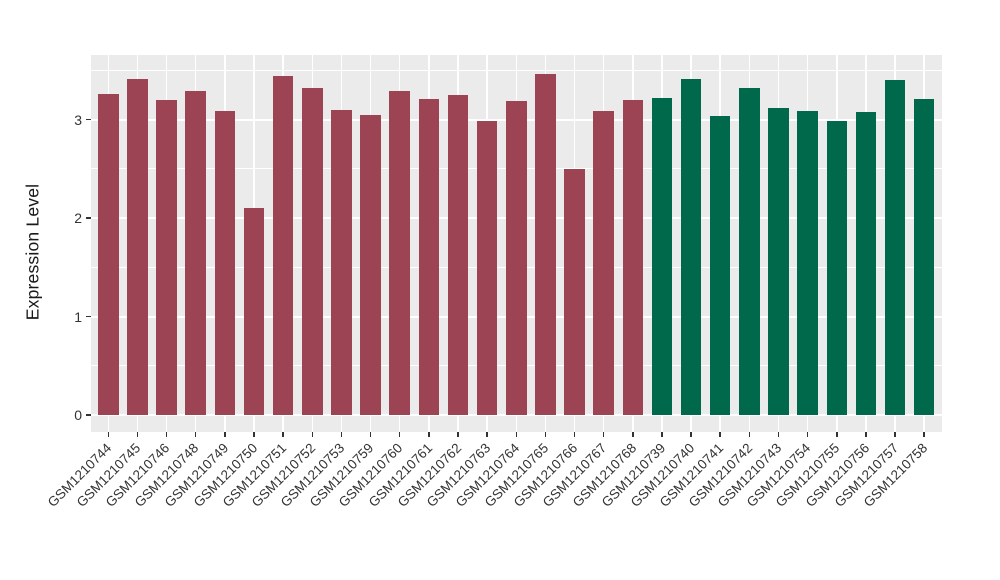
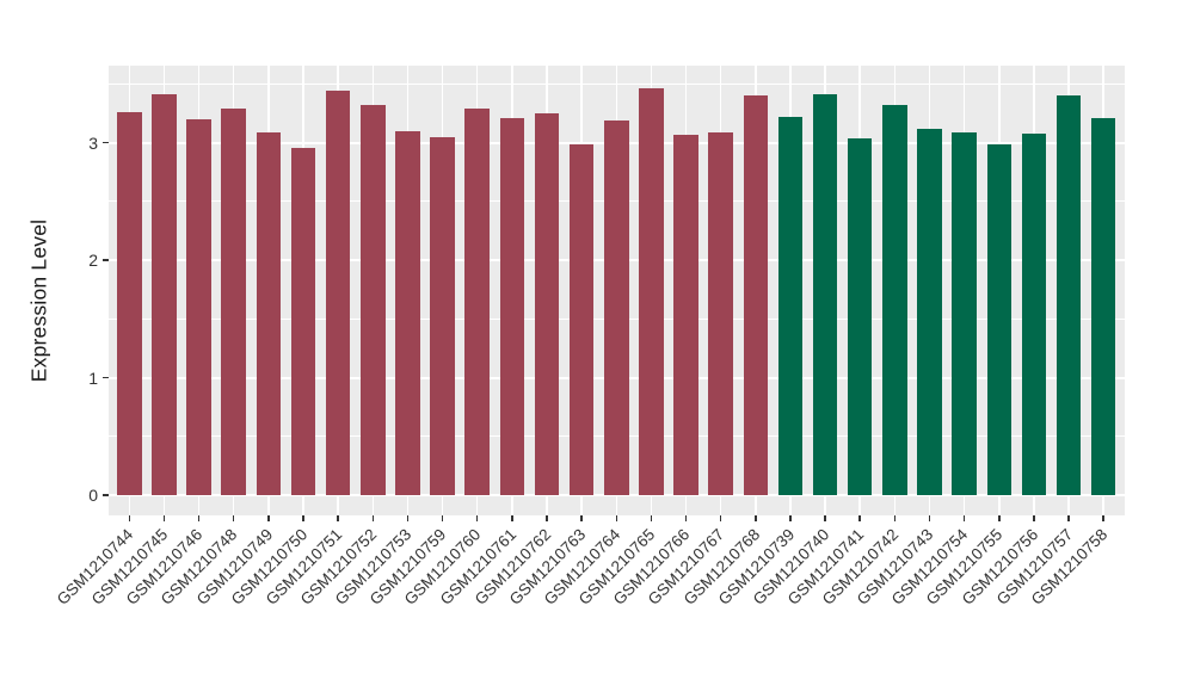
GSM1210750: 2.1 -> 3.0
GSM1210766: 2.5 -> 3.1
GSM1210768: 3.2 -> 3.4
